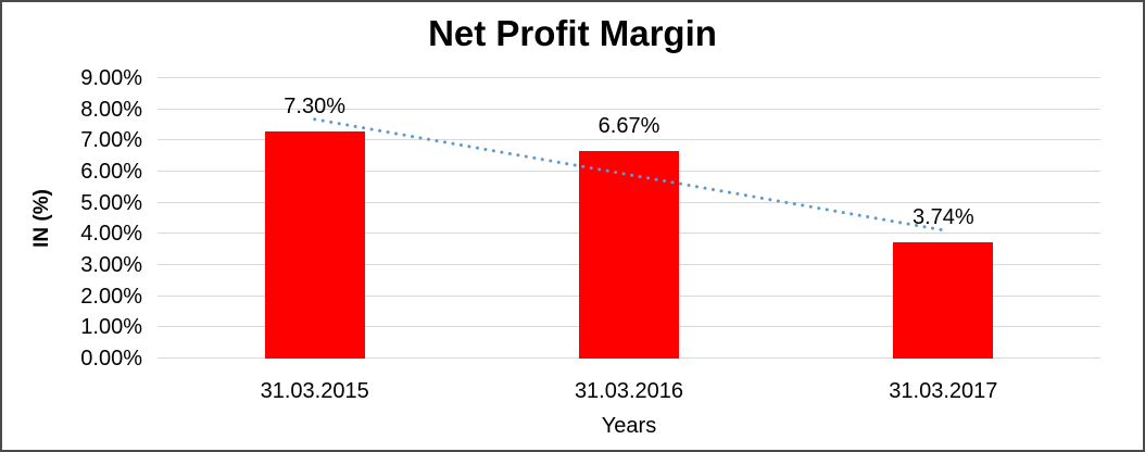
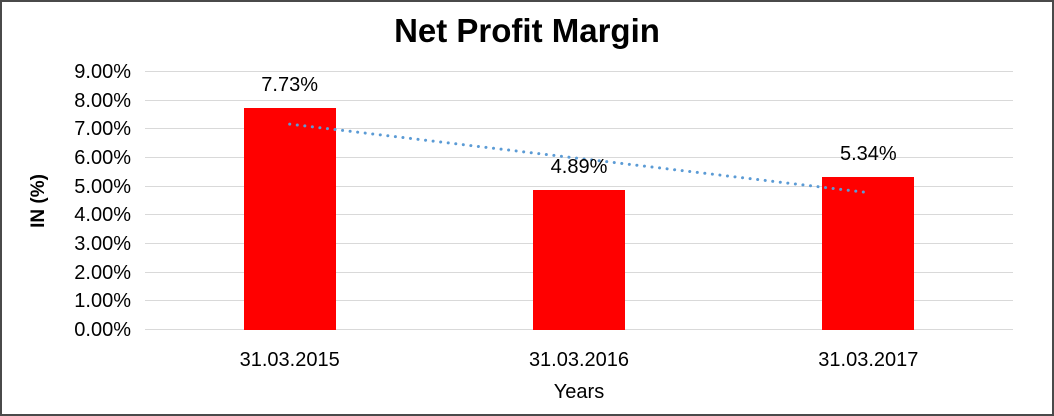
31.03.2015: 7.30% -> 7.73%
31.03.2016: 6.67% -> 4.89%
31.03.2017: 3.74% -> 5.34%
